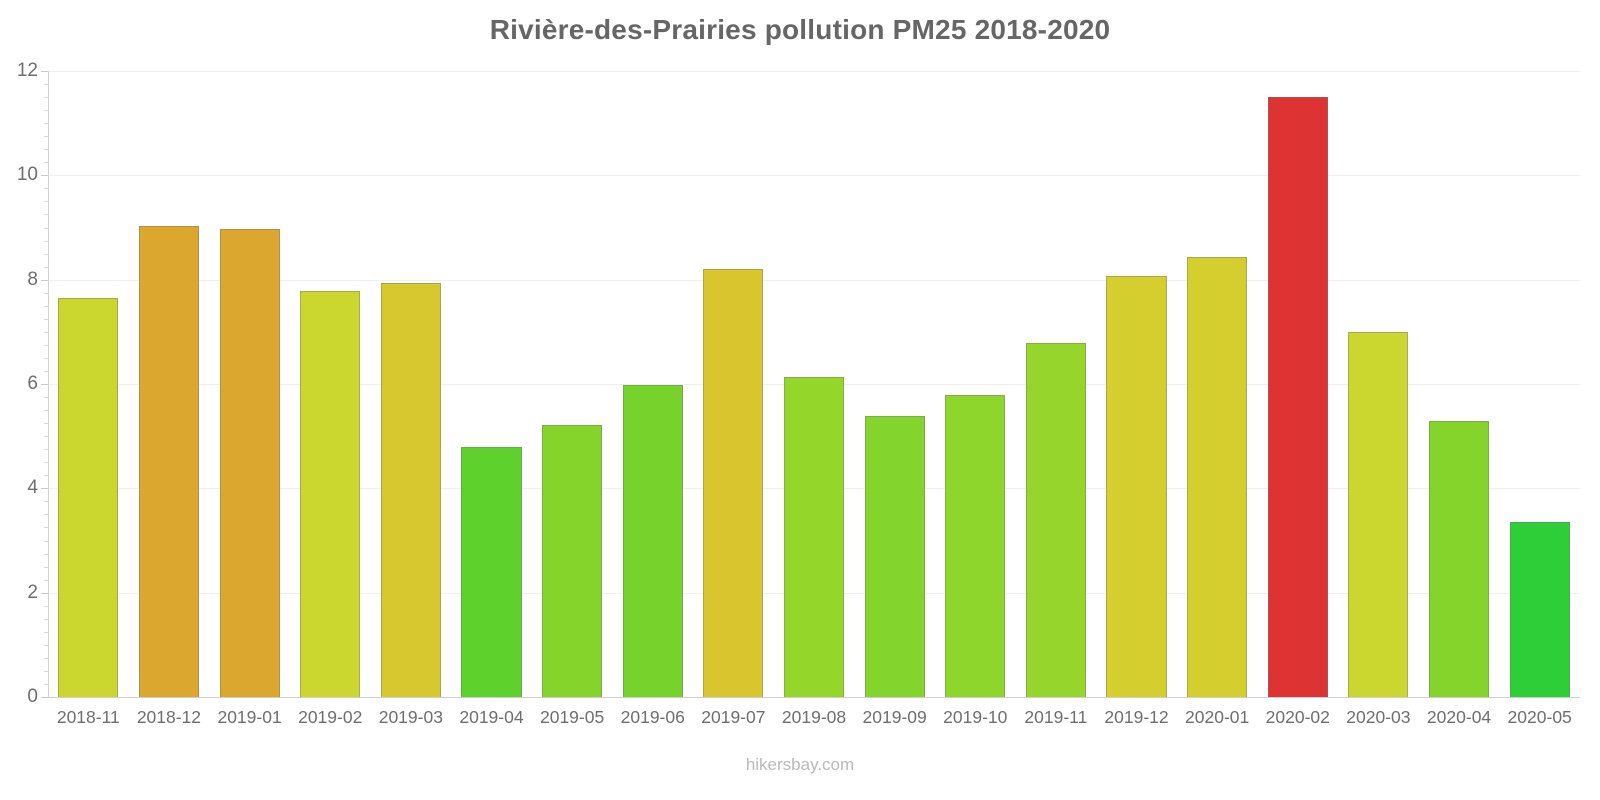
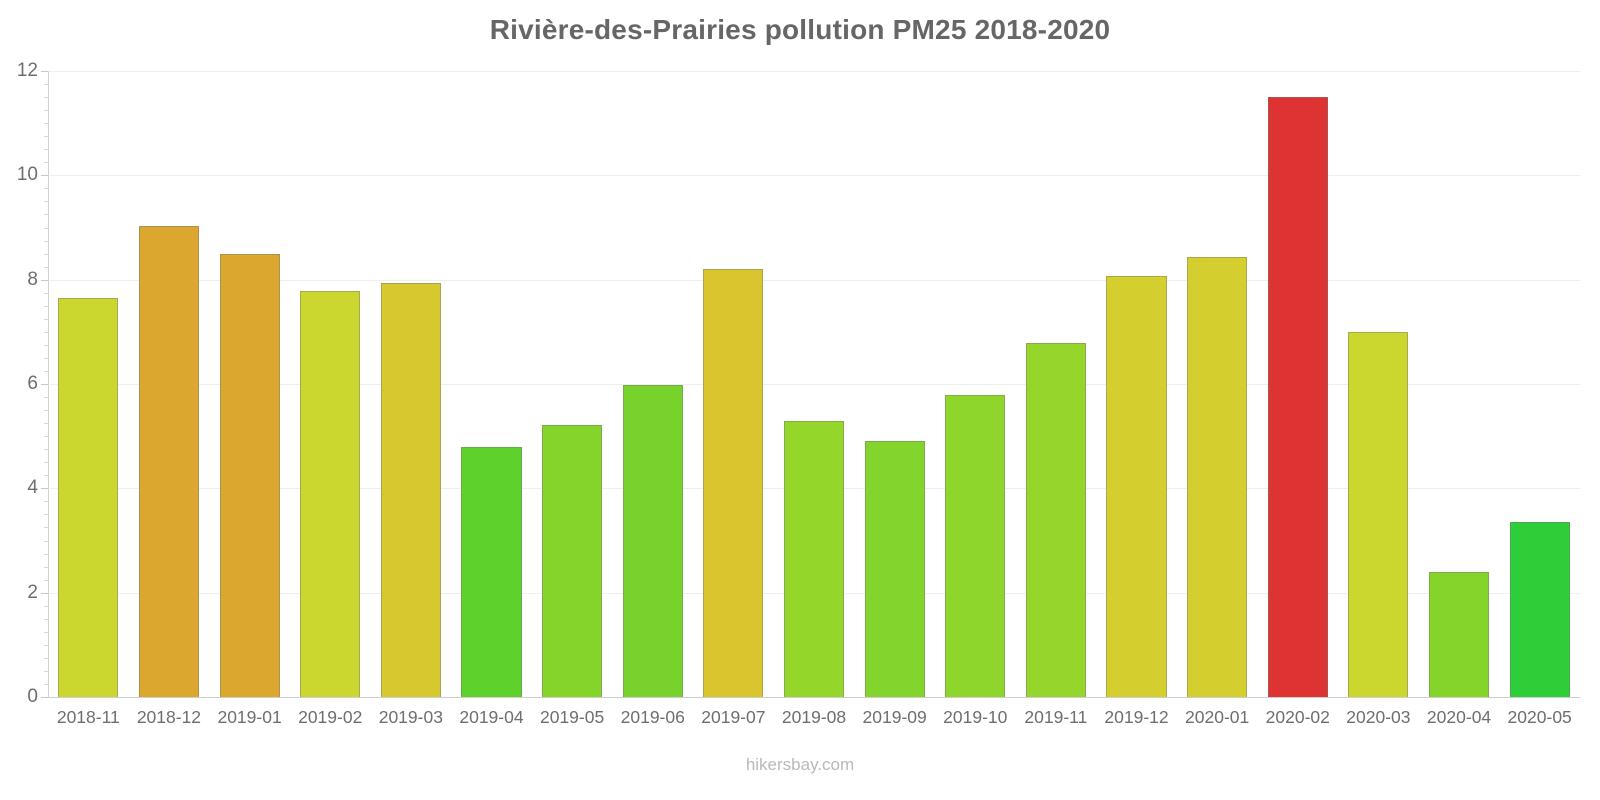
2019-01: 9.0 -> 8.5
2019-08: 6.1 -> 5.3
2019-09: 5.4 -> 4.9
2020-04: 5.3 -> 2.4
